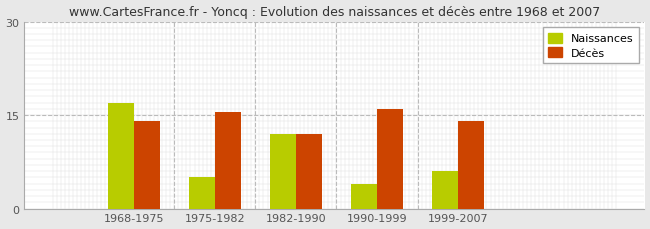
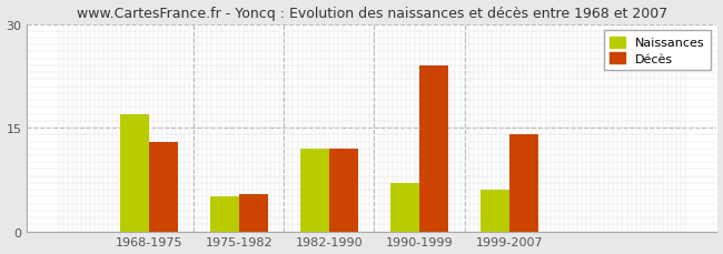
Décès/1968-1975: 14.0 -> 13.0
Décès/1975-1982: 15.5 -> 5.4
Naissances/1990-1999: 4 -> 7
Décès/1990-1999: 16.0 -> 24.0
